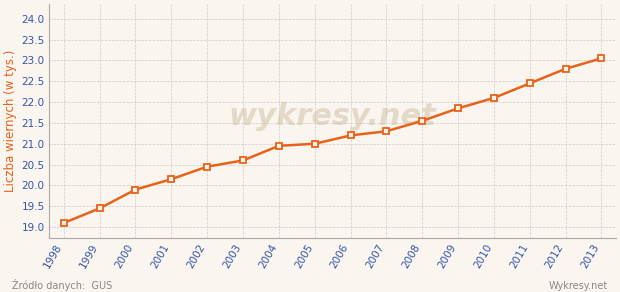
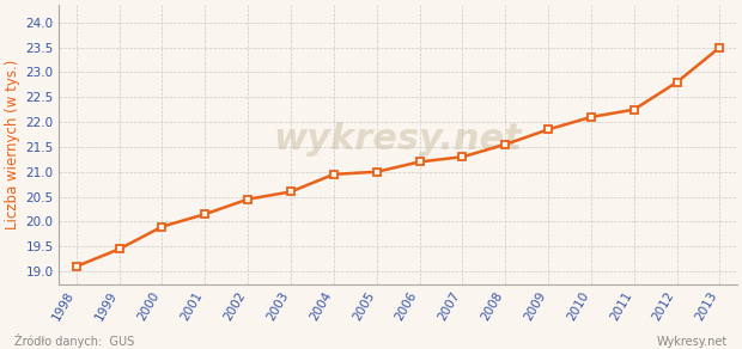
2011: 22.45 -> 22.25
2013: 23.05 -> 23.50
